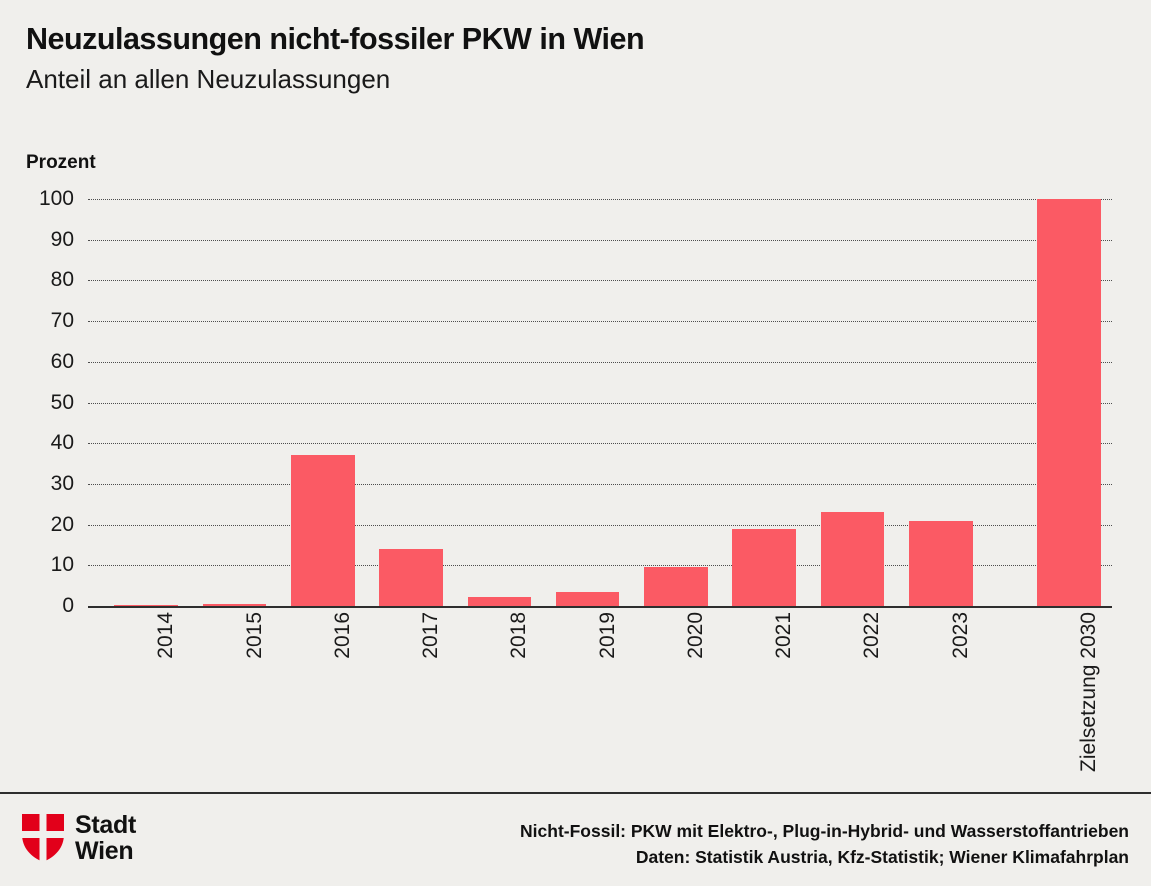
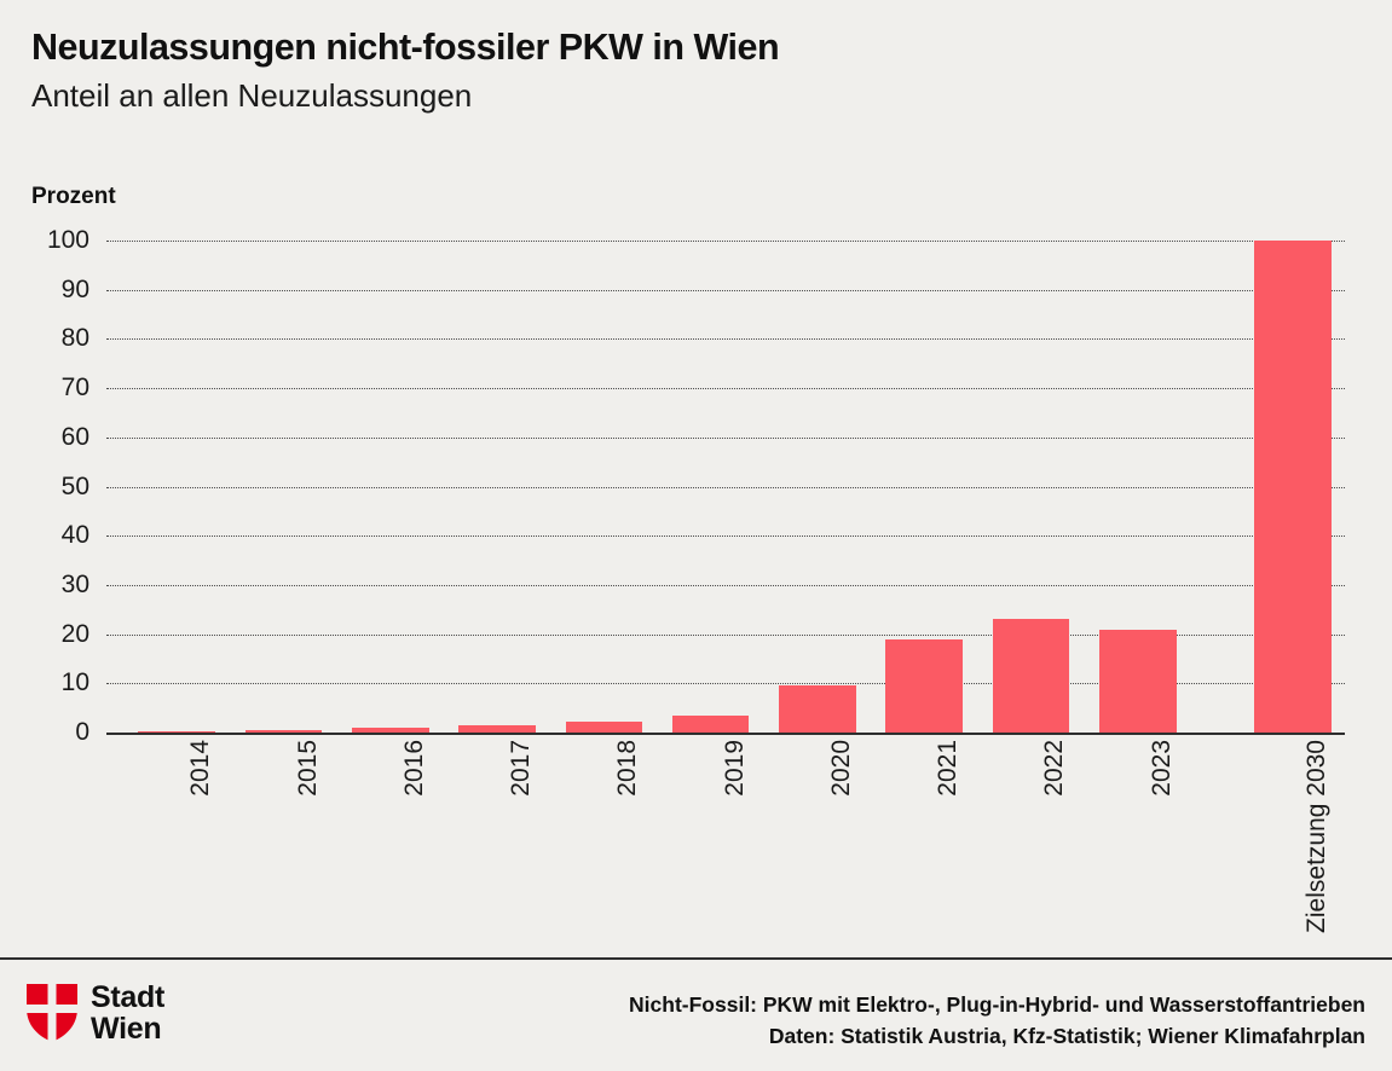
2016: 37 -> 1
2017: 14 -> 2
